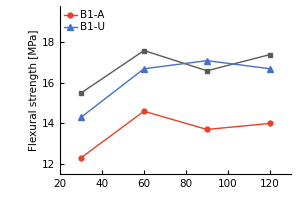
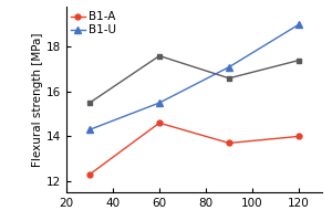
B1-U/60: 16.7 -> 15.5
B1-U/120: 16.7 -> 19.0
